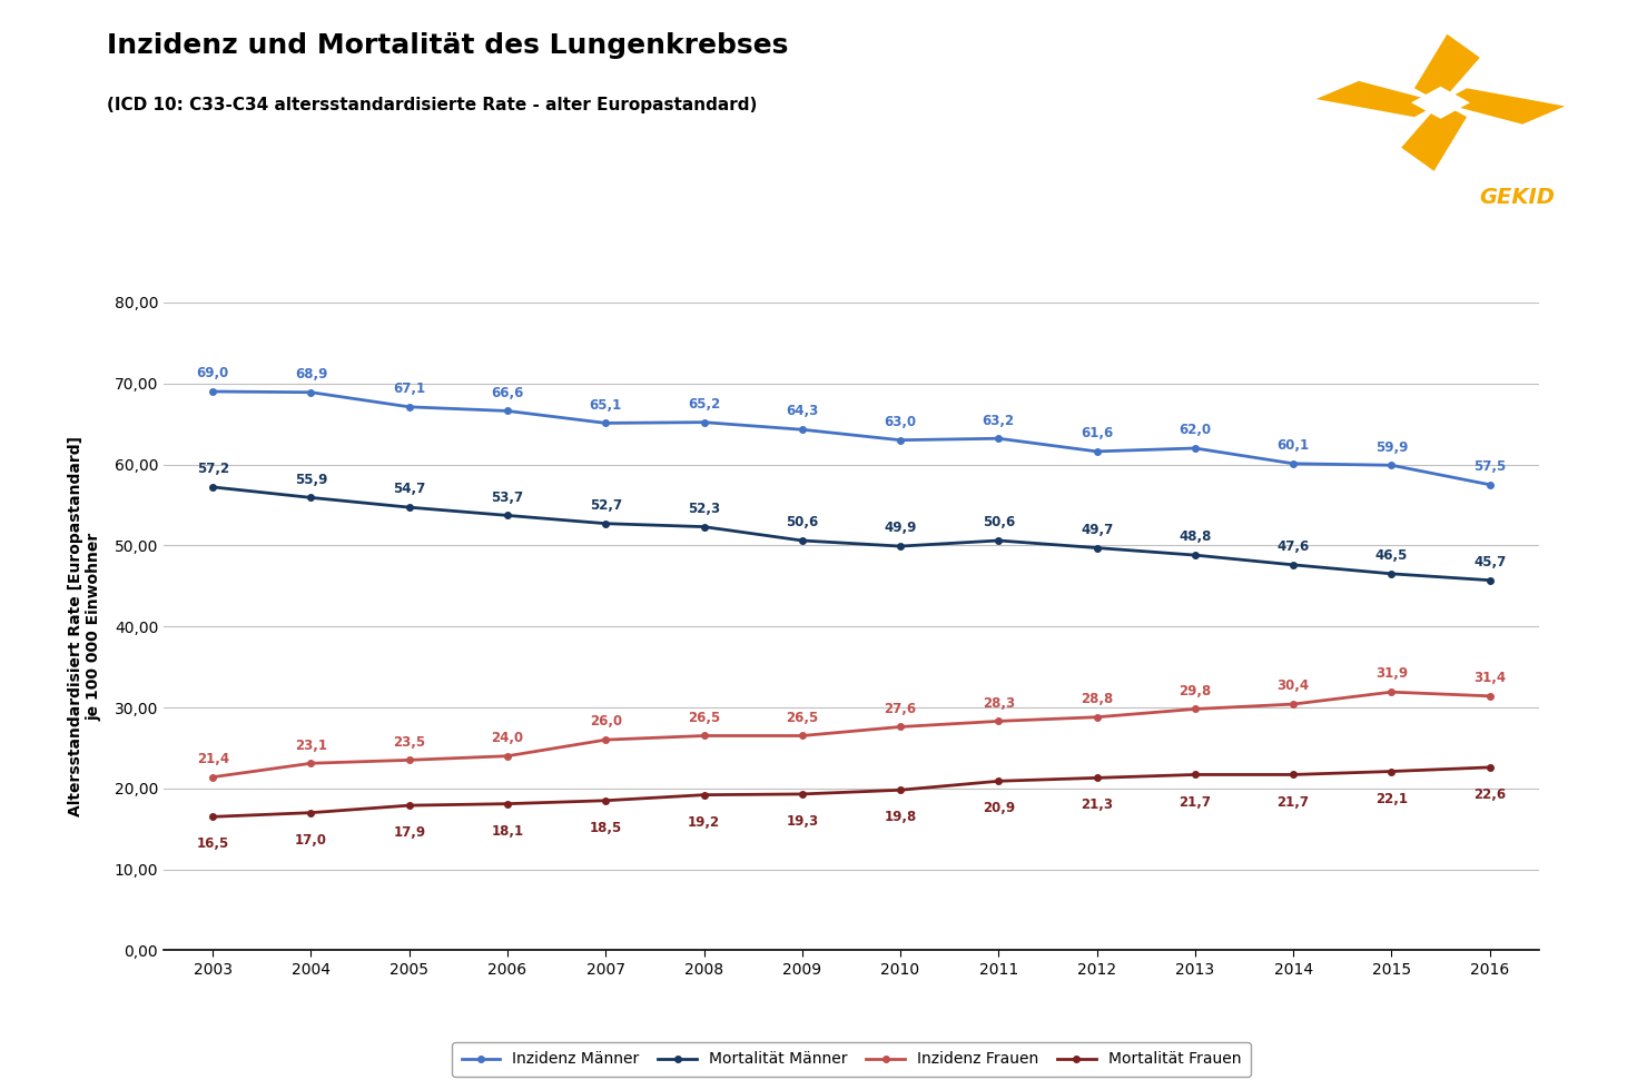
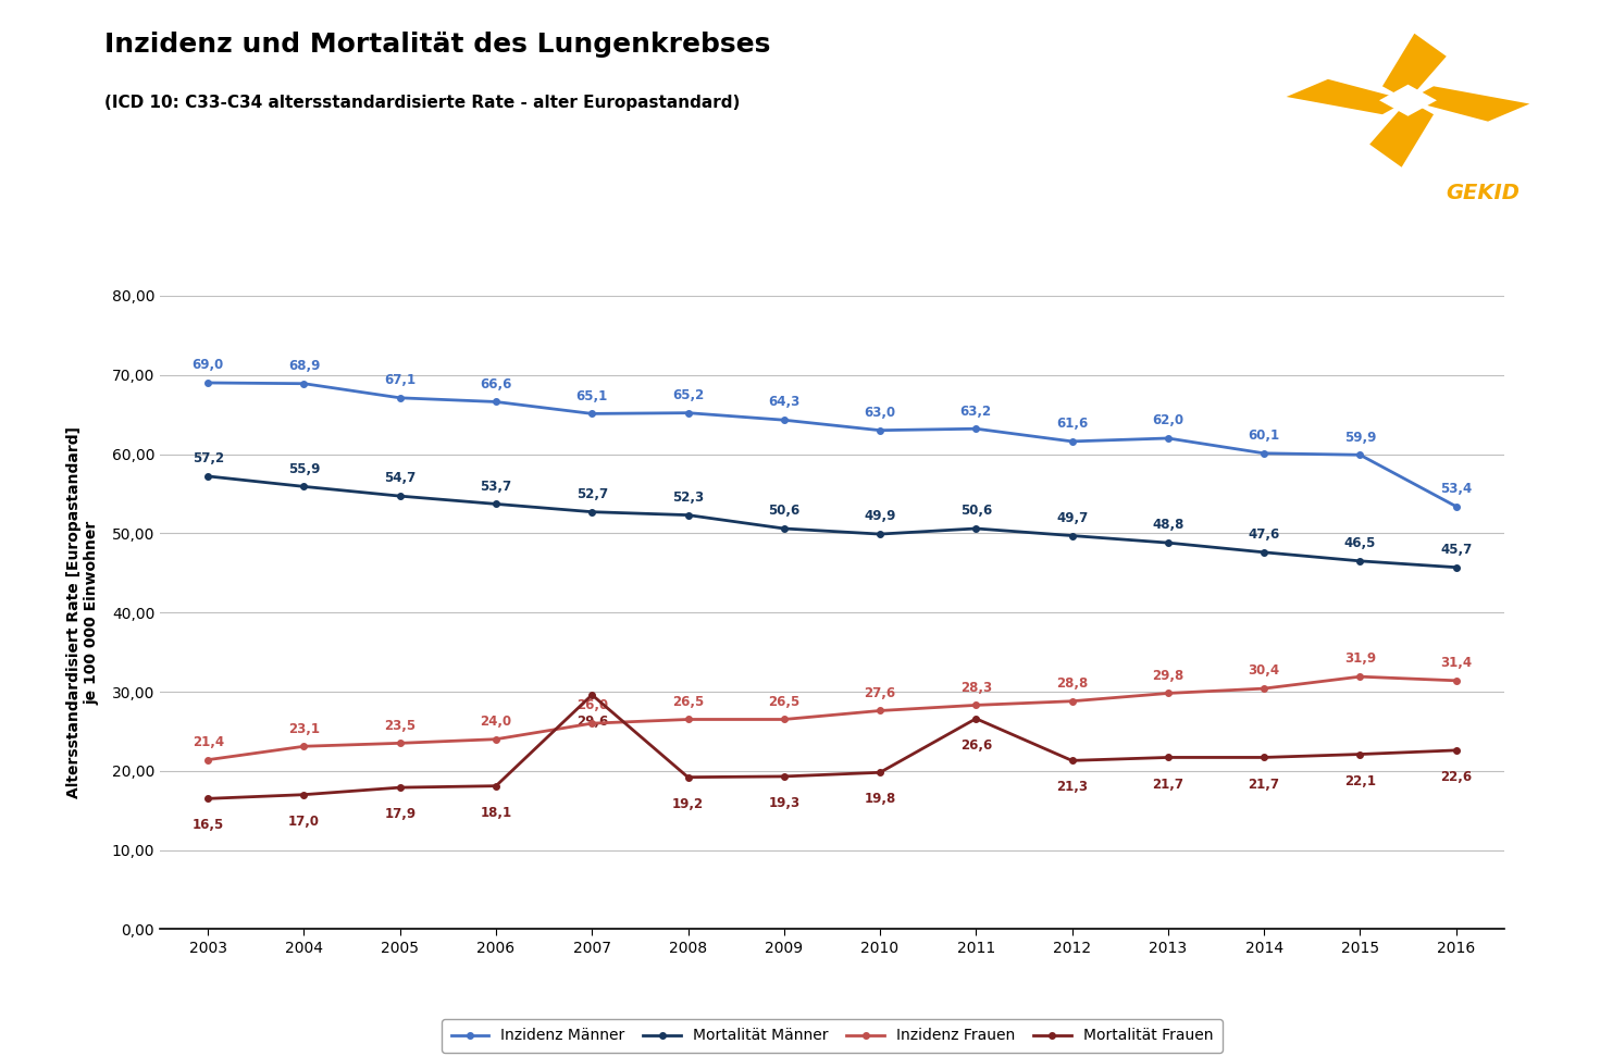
Mortalität Frauen/2007: 18,5 -> 29,6
Mortalität Frauen/2011: 20,9 -> 26,6
Inzidenz Männer/2016: 57,5 -> 53,4
